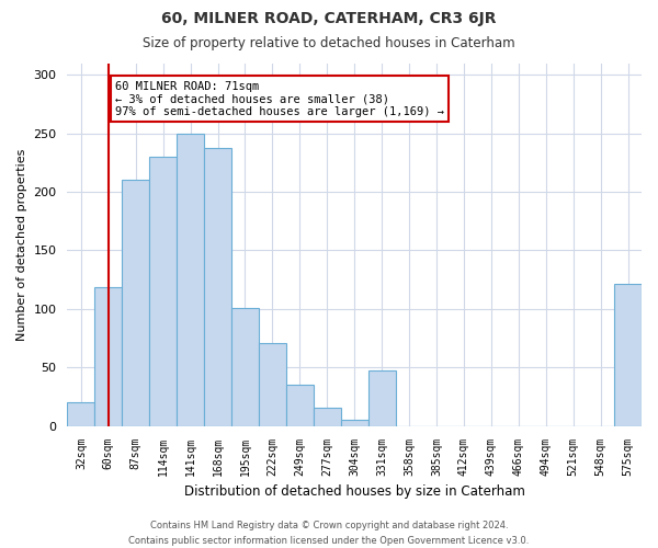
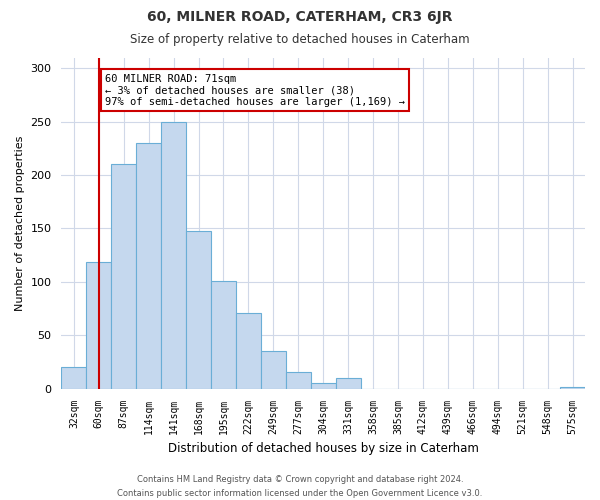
168sqm: 237 -> 148
331sqm: 47 -> 10
575sqm: 121 -> 2
